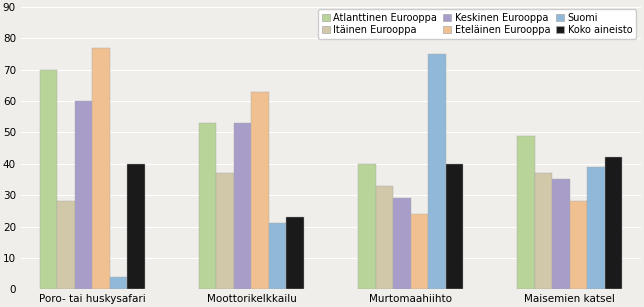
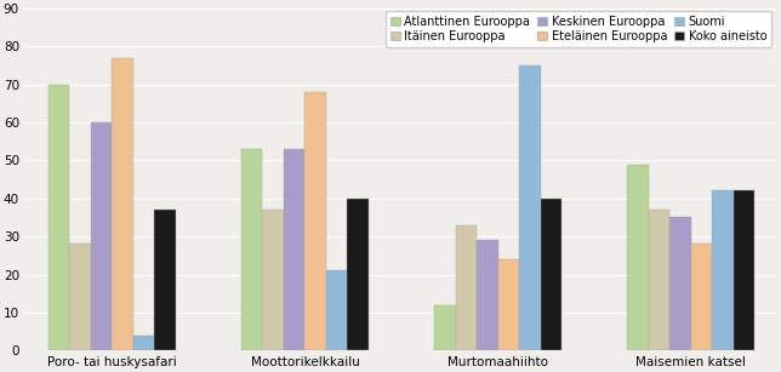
Koko aineisto/Poro- tai huskysafari: 40 -> 37
Eteläinen Eurooppa/Moottorikelkkailu: 63 -> 68
Koko aineisto/Moottorikelkkailu: 23 -> 40
Atlanttinen Eurooppa/Murtomaahiihto: 40 -> 12
Suomi/Maisemien katsel: 39 -> 42
